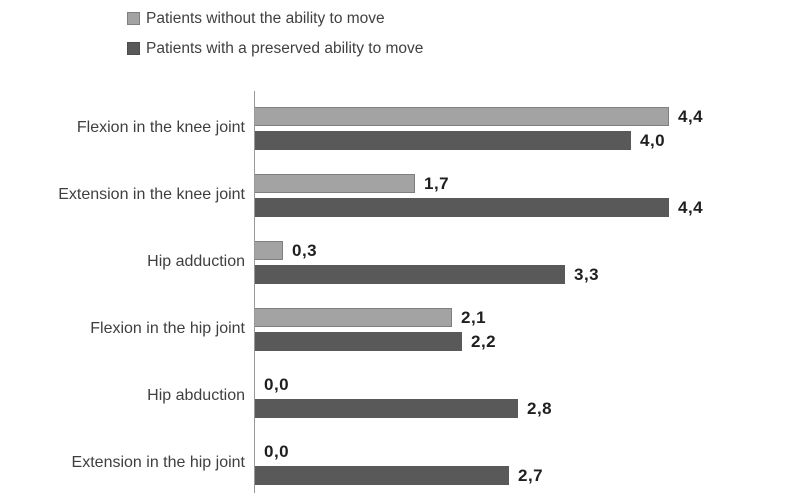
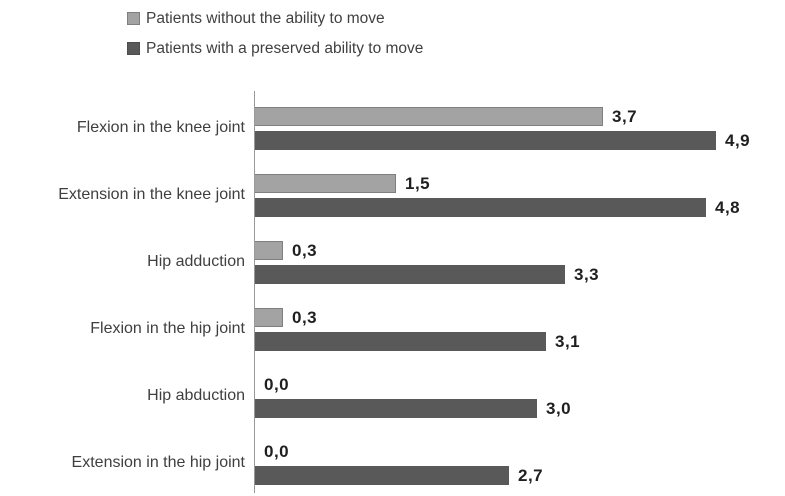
Patients without the ability to move/Flexion in the knee joint: 4,4 -> 3,7
Patients with a preserved ability to move/Flexion in the knee joint: 4,0 -> 4,9
Patients without the ability to move/Extension in the knee joint: 1,7 -> 1,5
Patients with a preserved ability to move/Extension in the knee joint: 4,4 -> 4,8
Patients without the ability to move/Flexion in the hip joint: 2,1 -> 0,3
Patients with a preserved ability to move/Flexion in the hip joint: 2,2 -> 3,1
Patients with a preserved ability to move/Hip abduction: 2,8 -> 3,0
